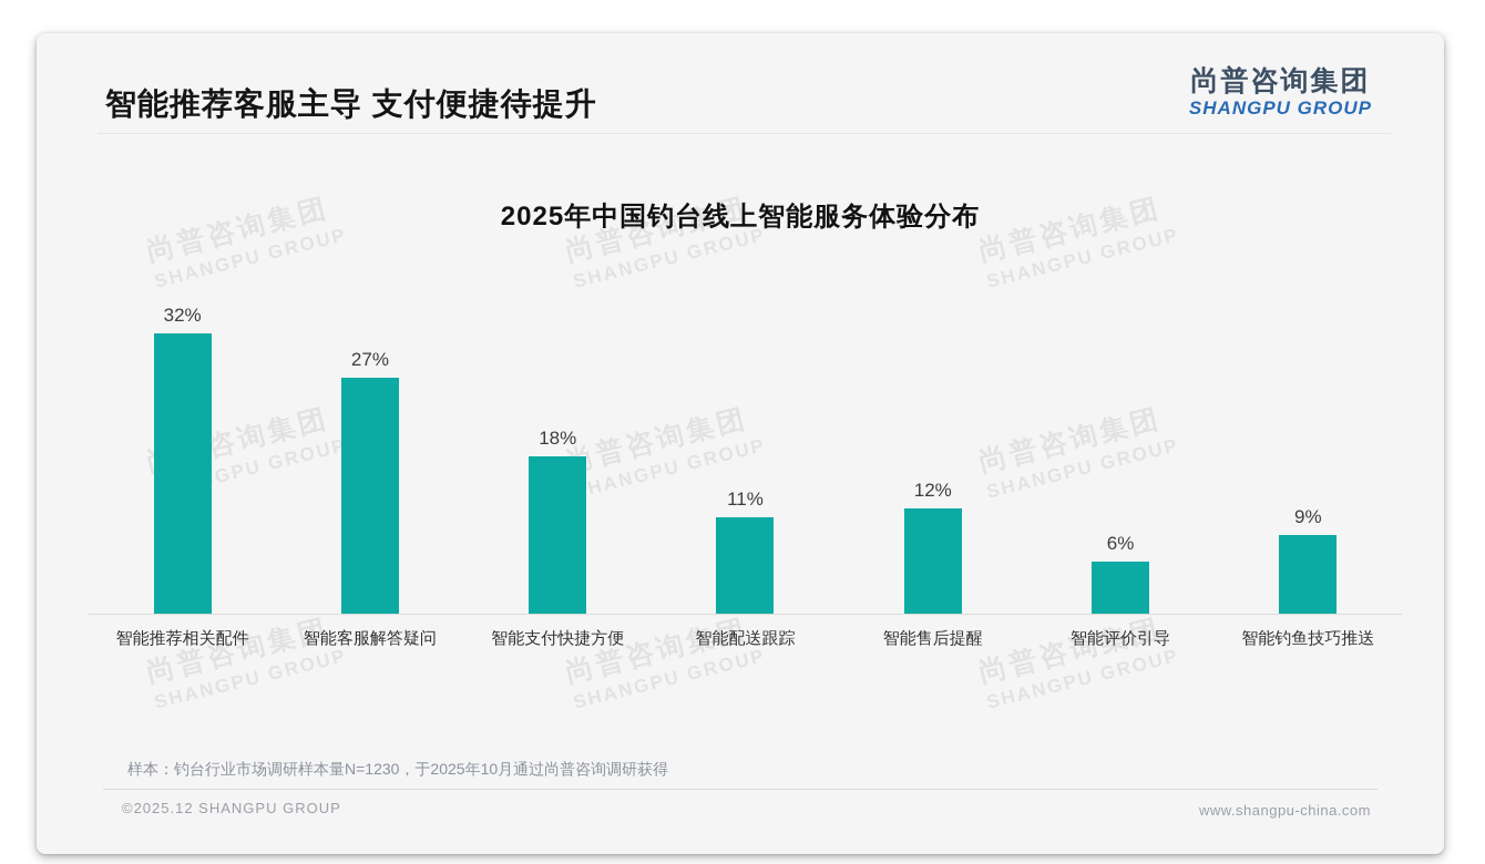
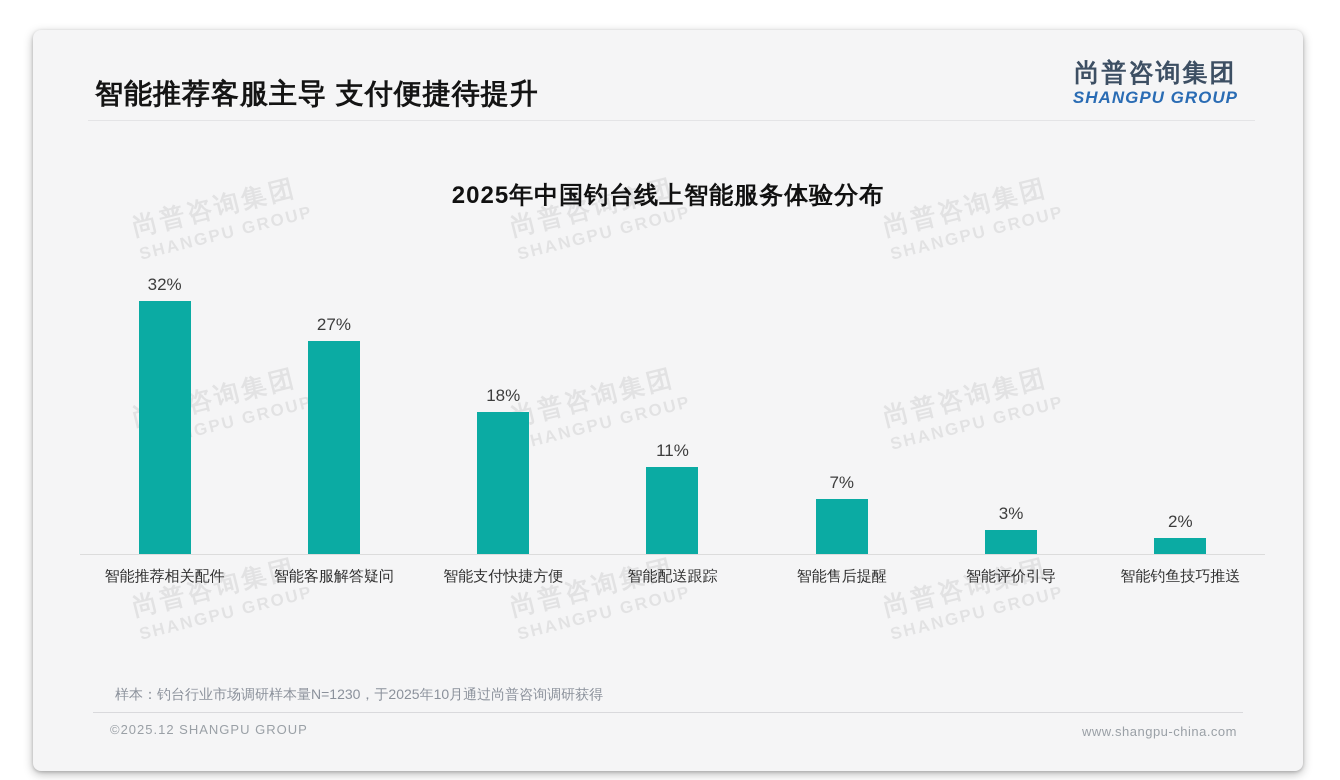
智能售后提醒: 12% -> 7%
智能评价引导: 6% -> 3%
智能钓鱼技巧推送: 9% -> 2%
